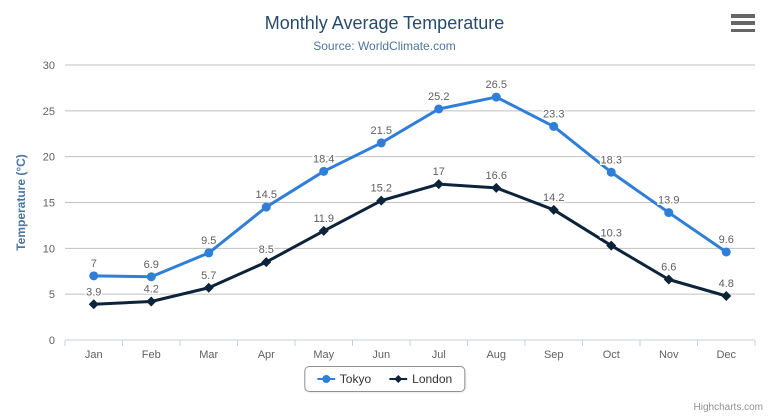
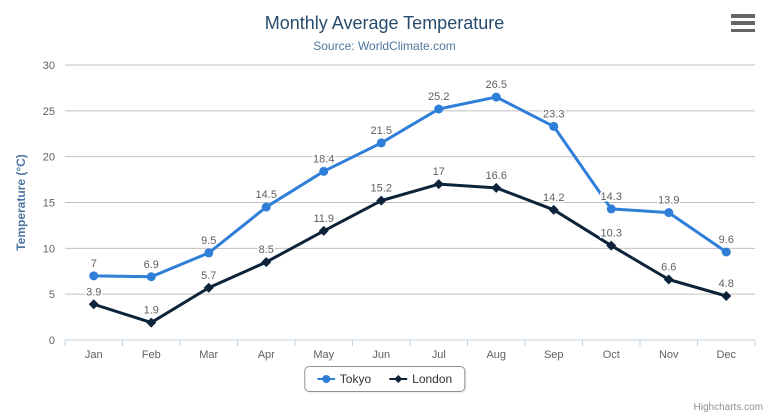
London/Feb: 4.2 -> 1.9
Tokyo/Oct: 18.3 -> 14.3
